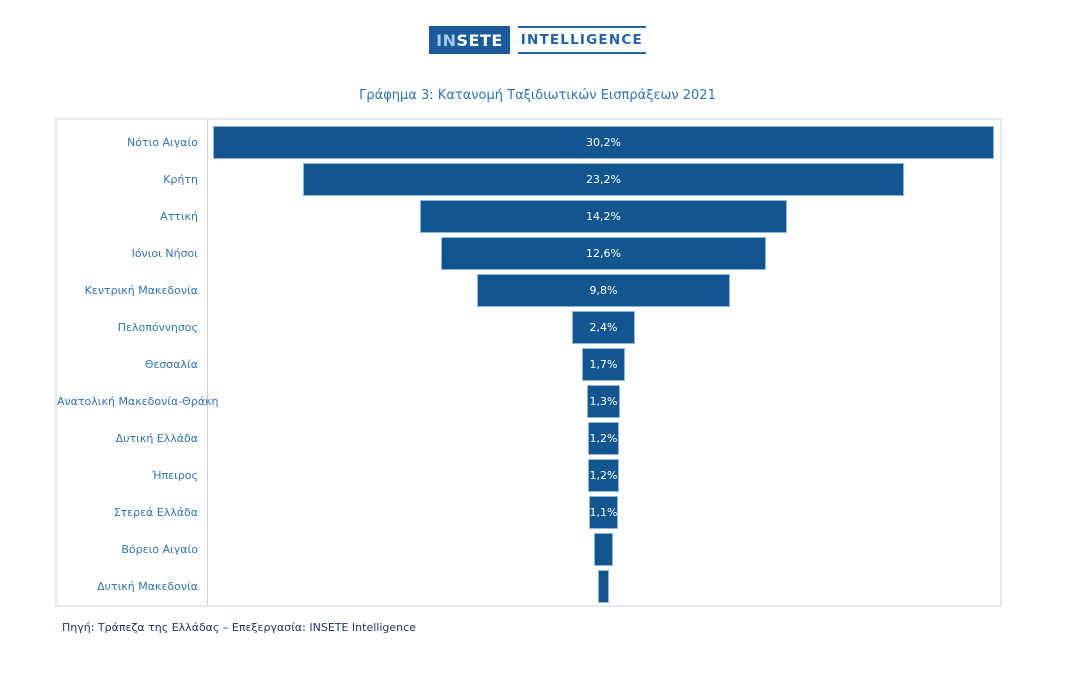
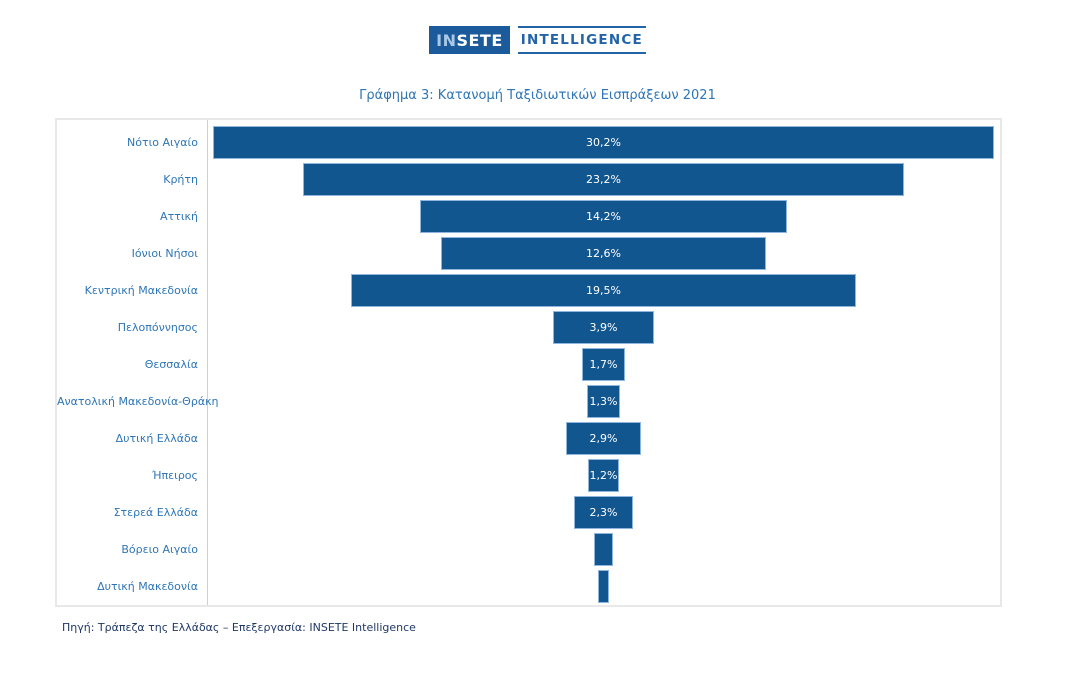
Κεντρική Μακεδονία: 9,8% -> 19,5%
Πελοπόννησος: 2,4% -> 3,9%
Δυτική Ελλάδα: 1,2% -> 2,9%
Στερεά Ελλάδα: 1,1% -> 2,3%
